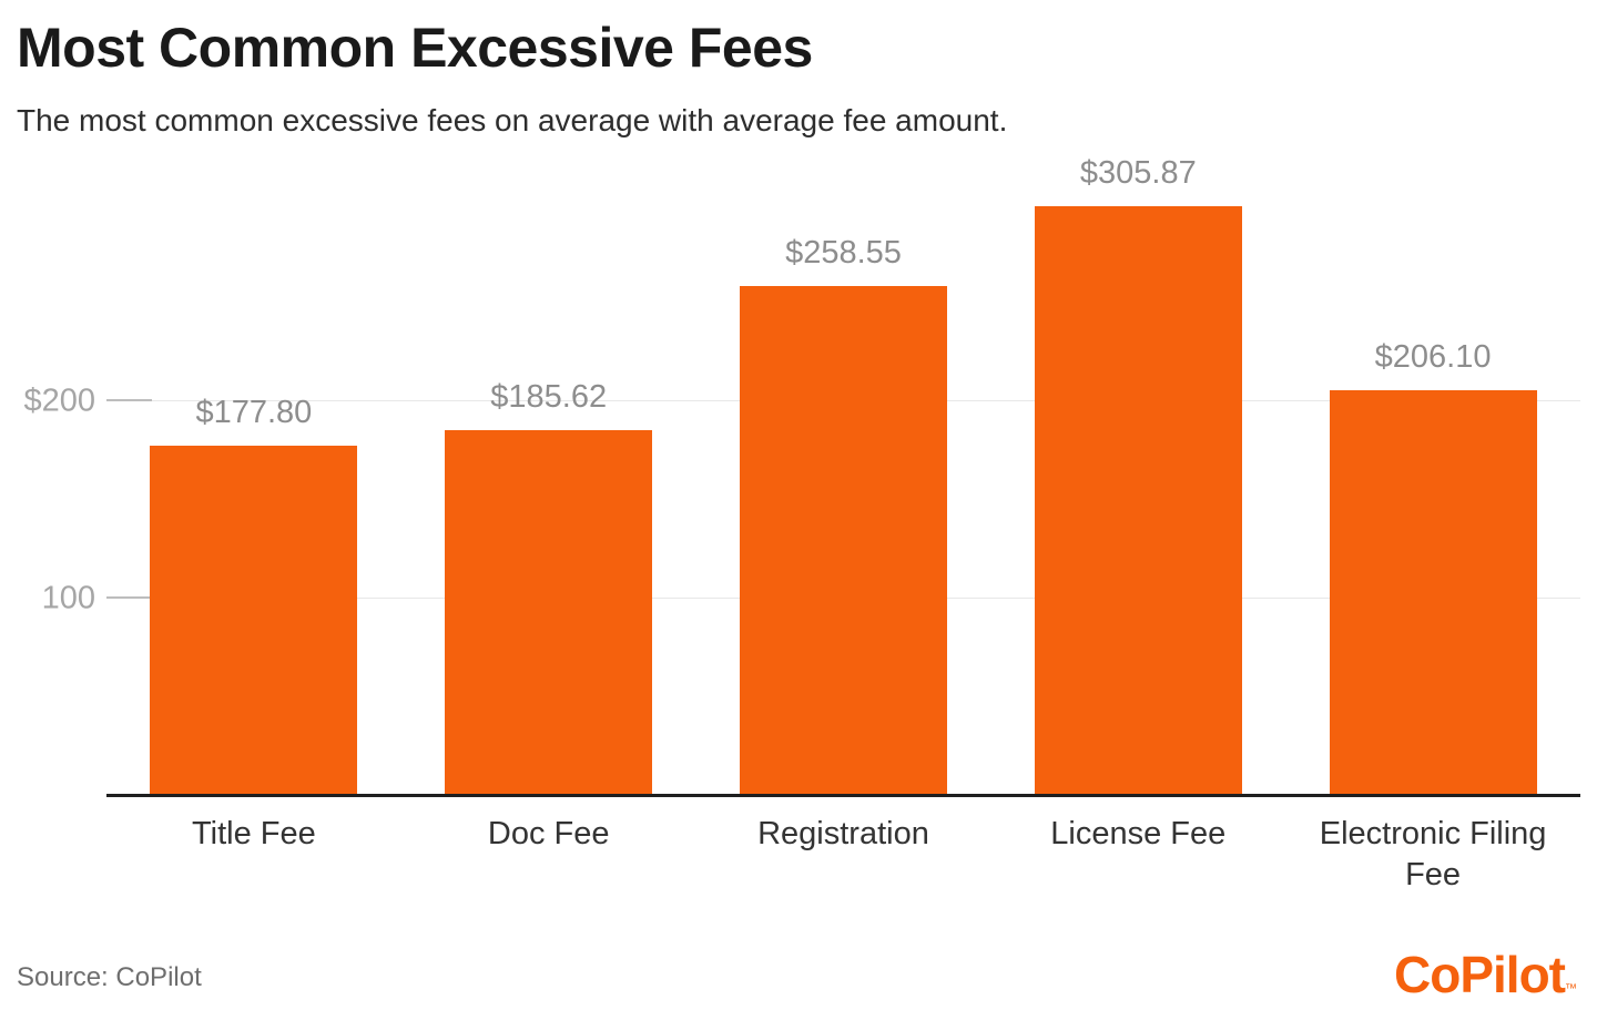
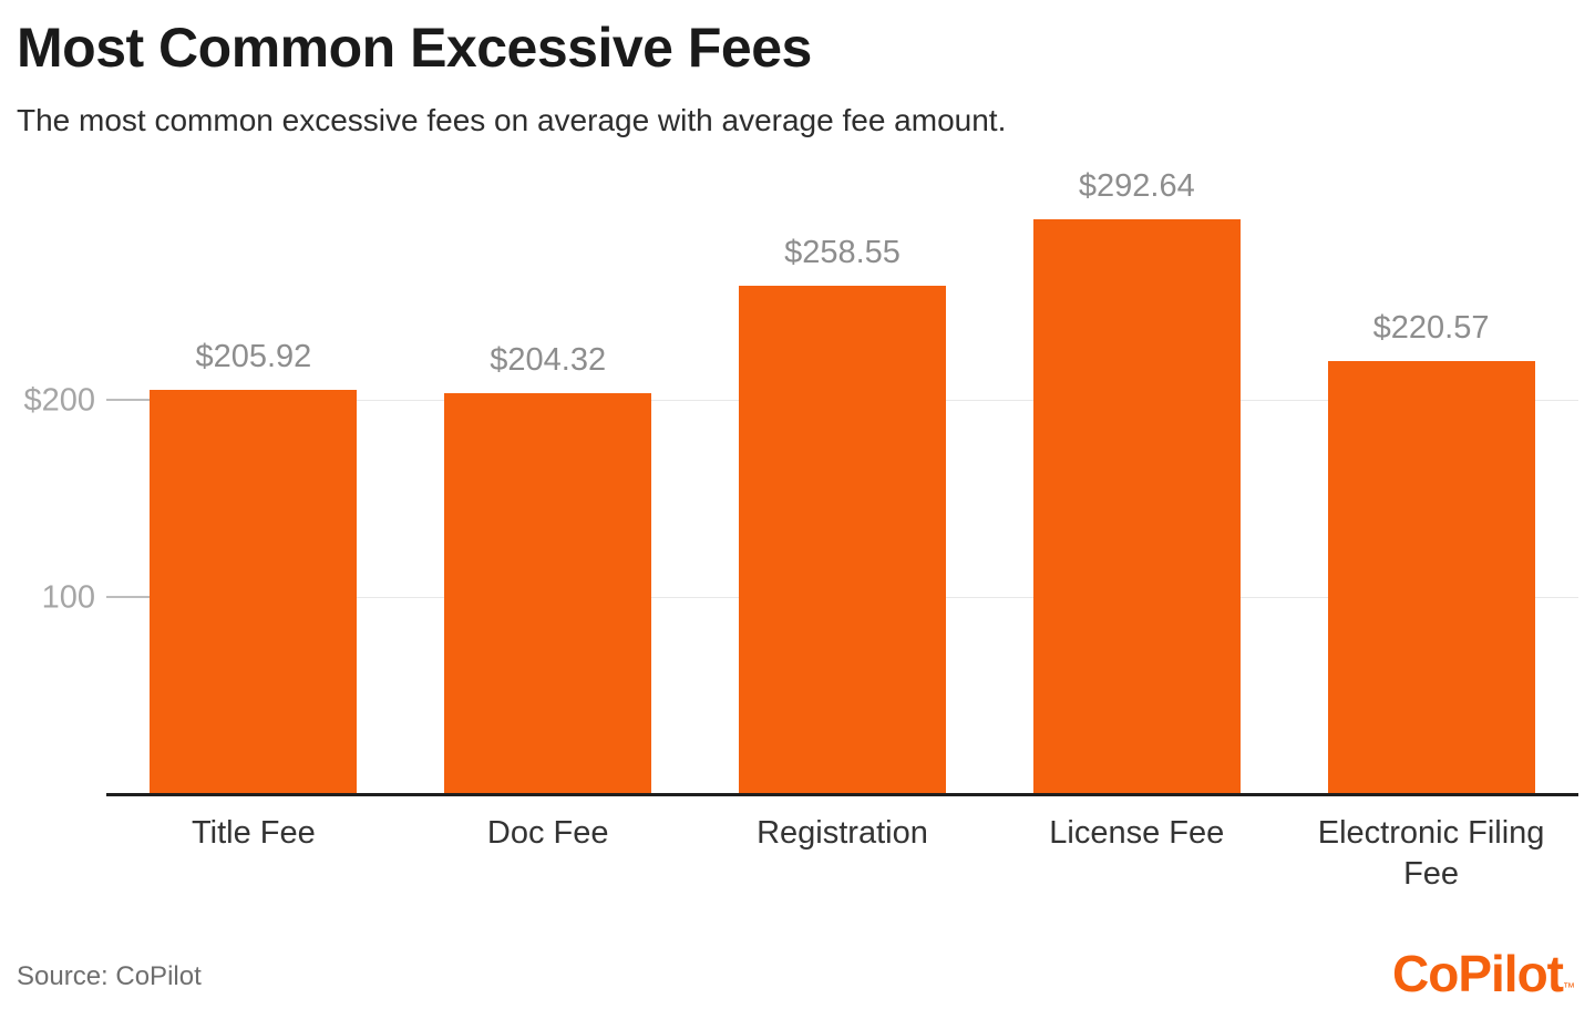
Title Fee: $177.80 -> $205.92
Doc Fee: $185.62 -> $204.32
License Fee: $305.87 -> $292.64
Electronic Filing Fee: $206.10 -> $220.57
